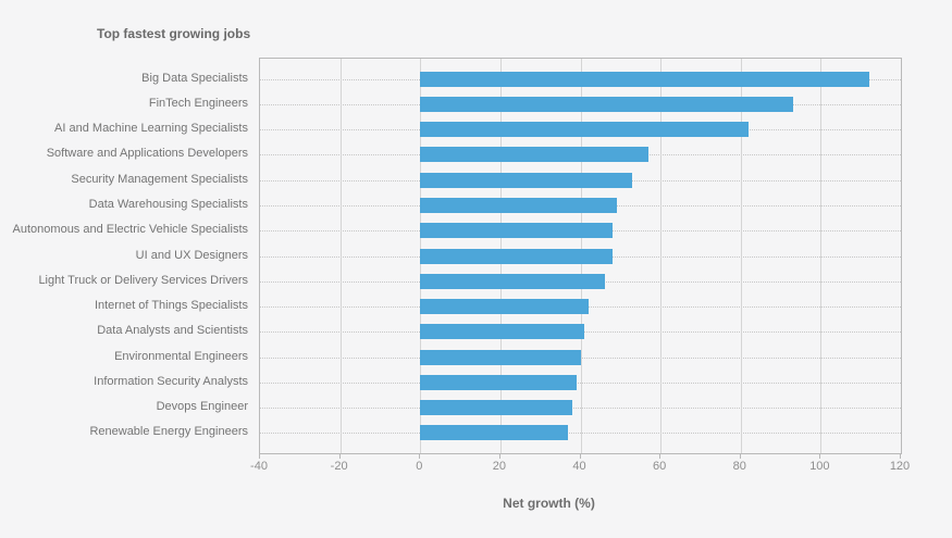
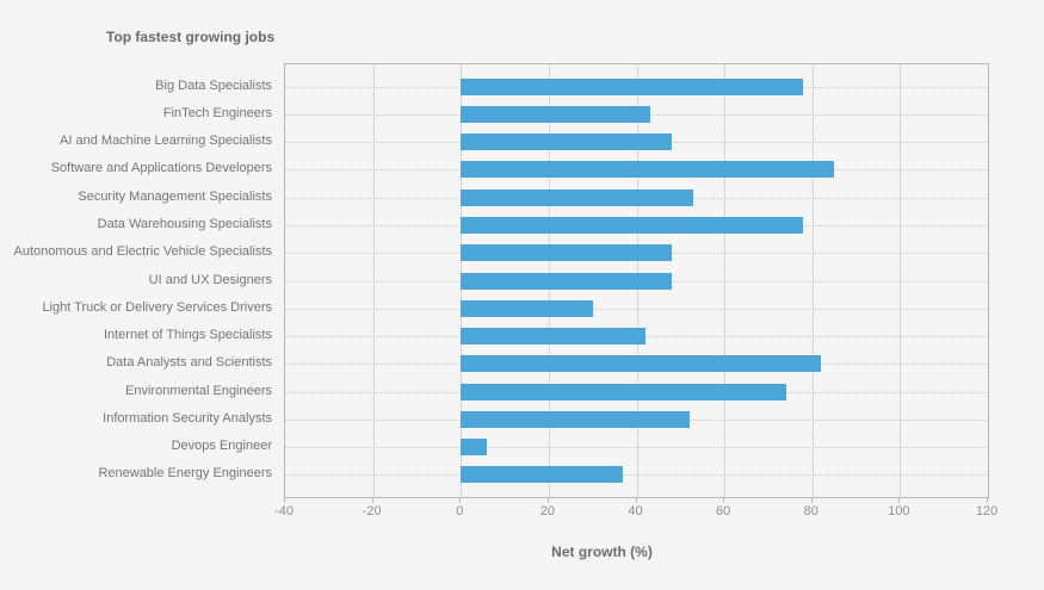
Big Data Specialists: 112 -> 78
FinTech Engineers: 93 -> 43
AI and Machine Learning Specialists: 82 -> 48
Software and Applications Developers: 57 -> 85
Data Warehousing Specialists: 49 -> 78
Light Truck or Delivery Services Drivers: 46 -> 30
Data Analysts and Scientists: 41 -> 82
Environmental Engineers: 40 -> 74
Information Security Analysts: 39 -> 52
Devops Engineer: 38 -> 6
